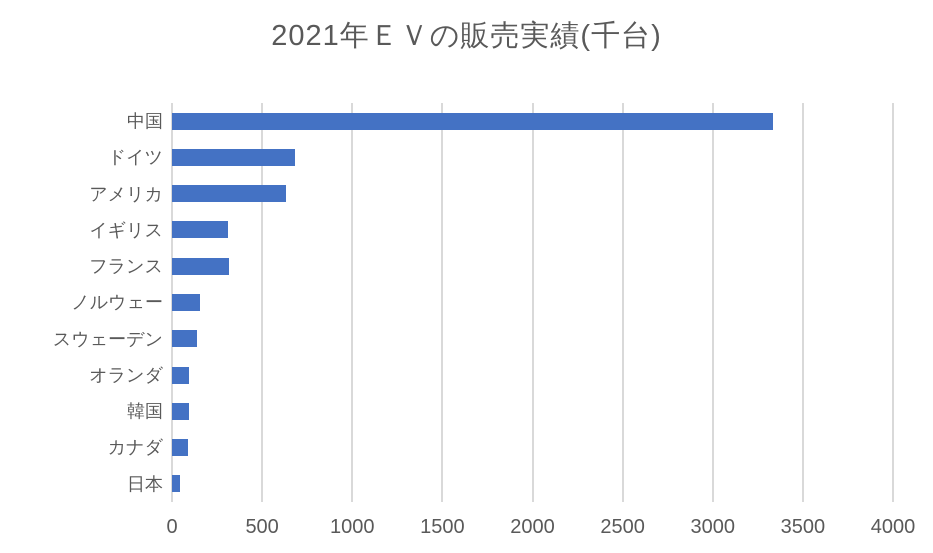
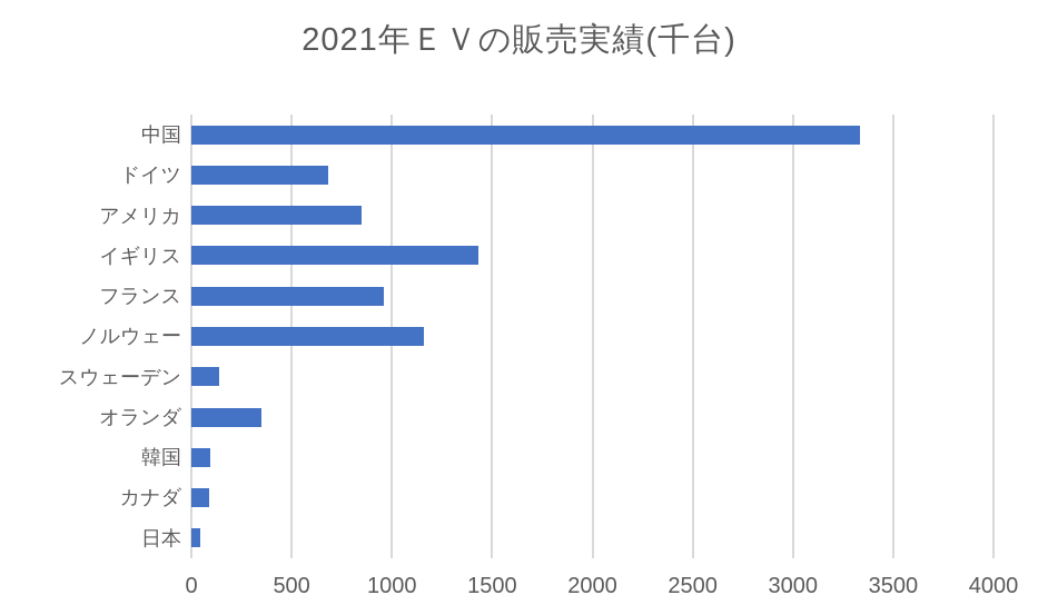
アメリカ: 630 -> 850
イギリス: 310 -> 1430
フランス: 320 -> 960
ノルウェー: 160 -> 1160
オランダ: 100 -> 350
